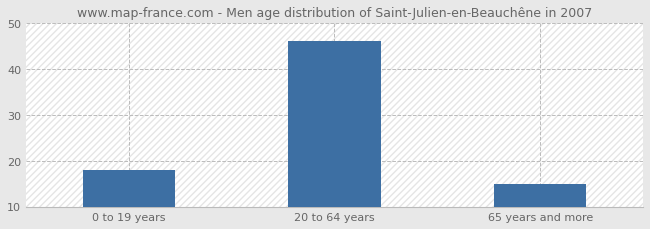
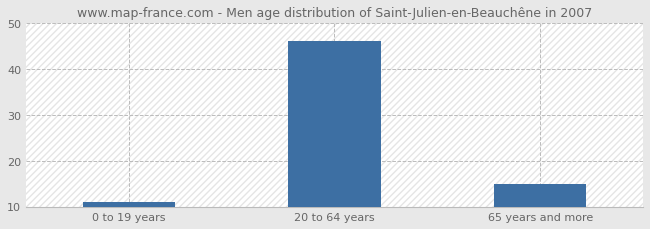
0 to 19 years: 18 -> 11
